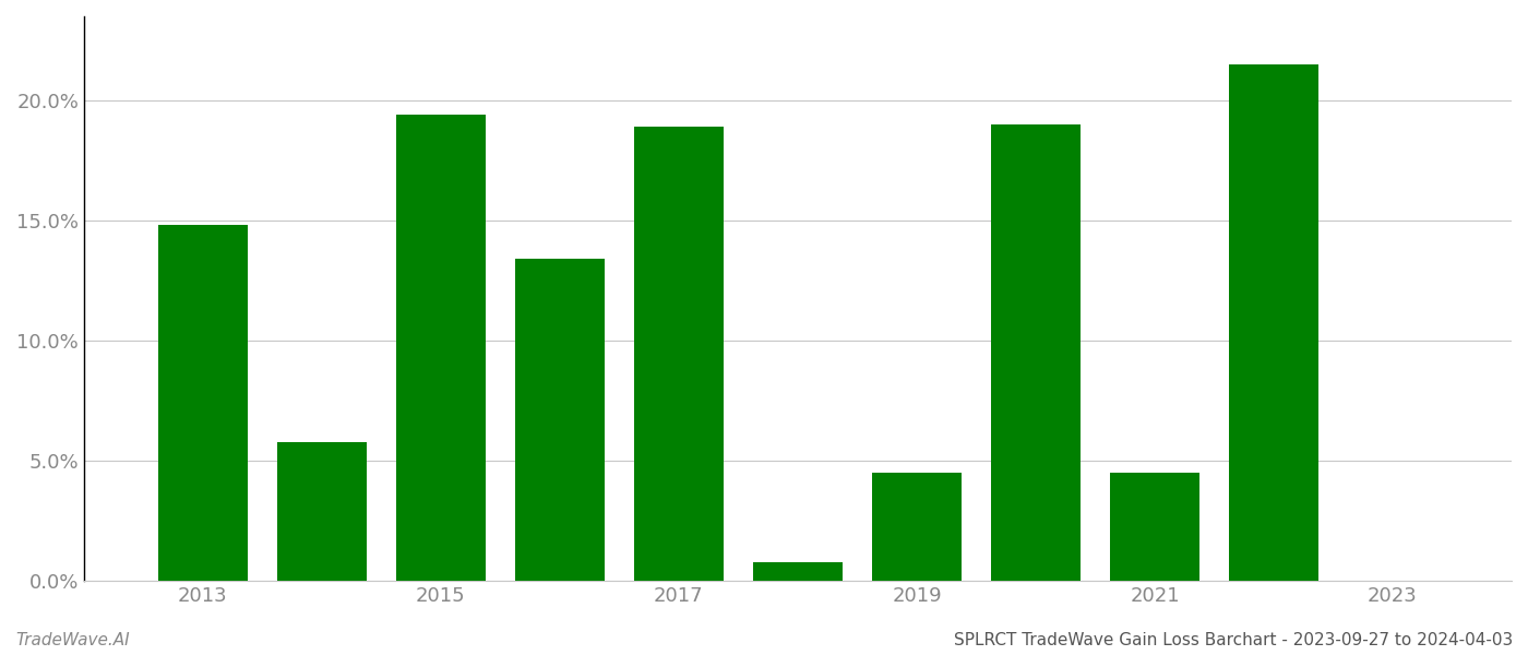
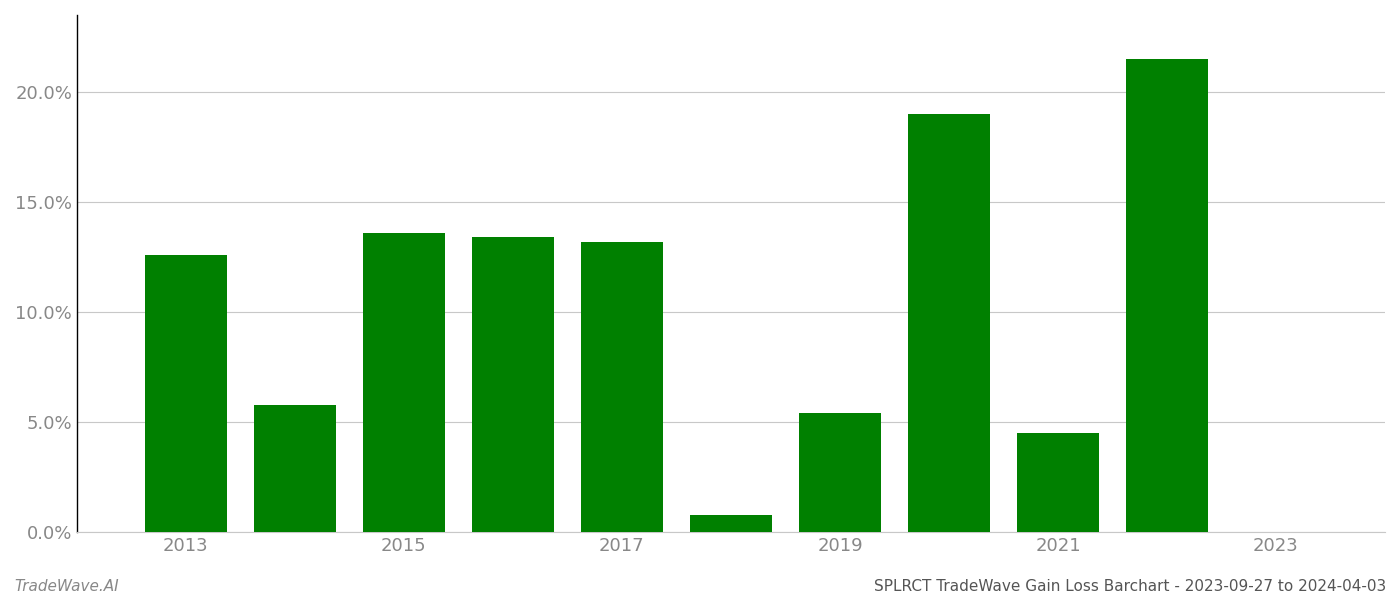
2013: 14.8% -> 12.6%
2015: 19.4% -> 13.6%
2017: 18.9% -> 13.2%
2019: 4.5% -> 5.4%
